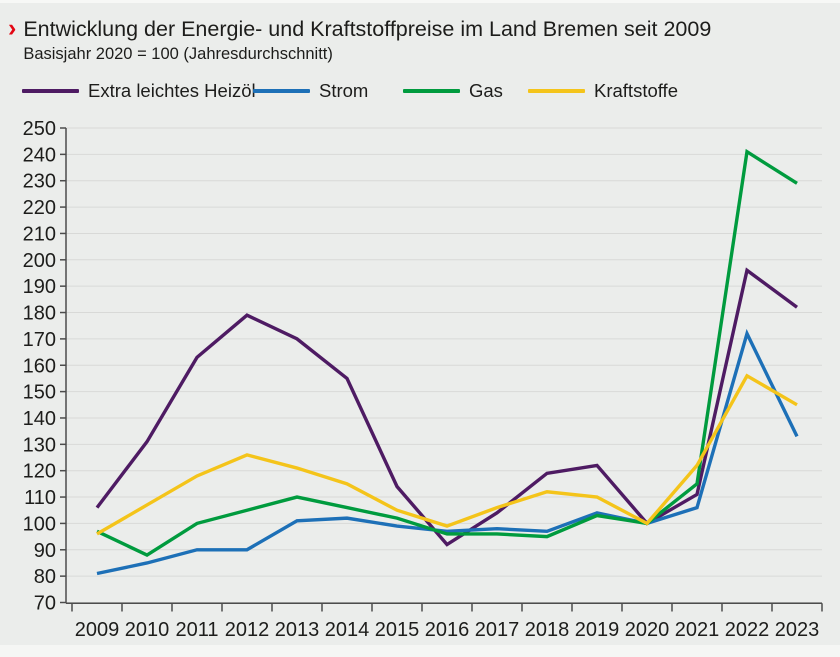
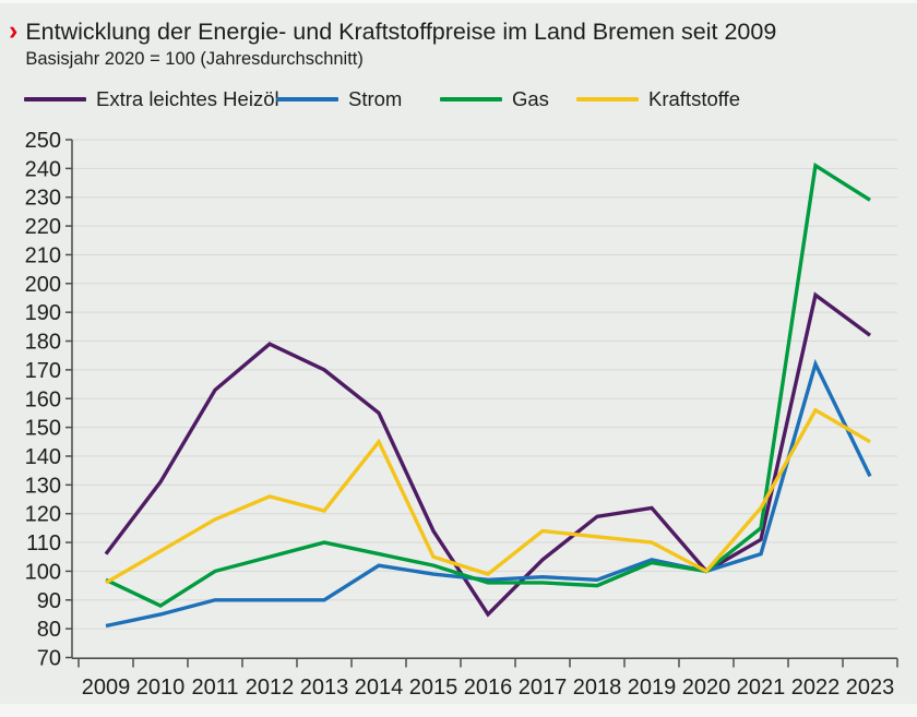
Strom/2013: 101 -> 90
Kraftstoffe/2014: 115 -> 145
Extra leichtes Heizöl/2016: 92 -> 85
Kraftstoffe/2017: 106 -> 114
